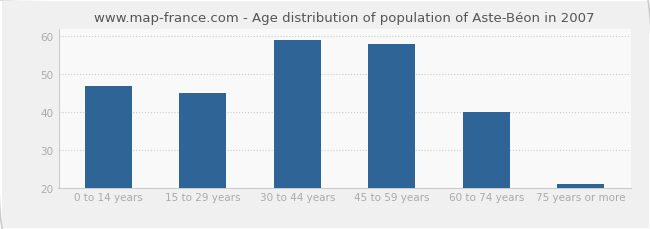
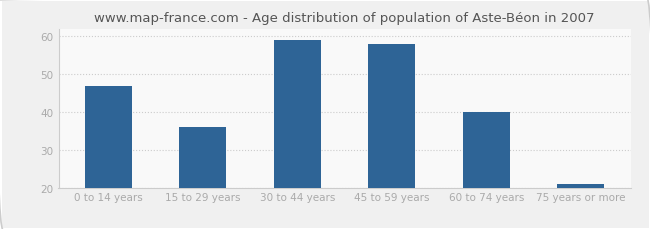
15 to 29 years: 45 -> 36
